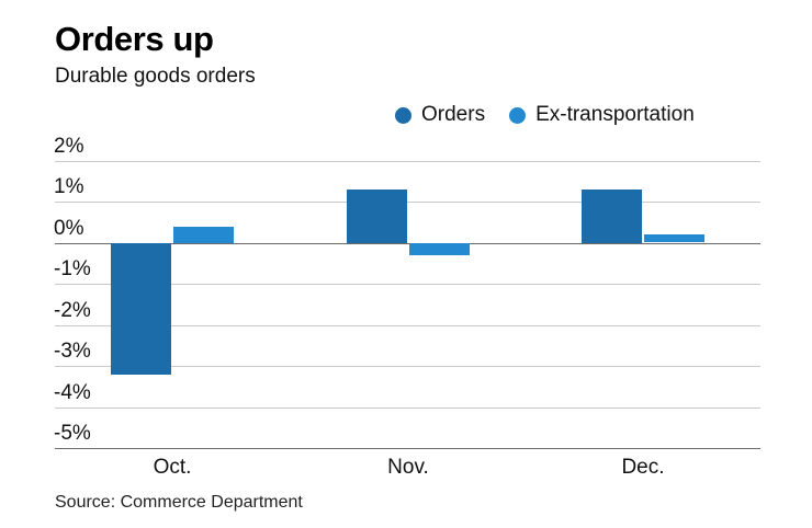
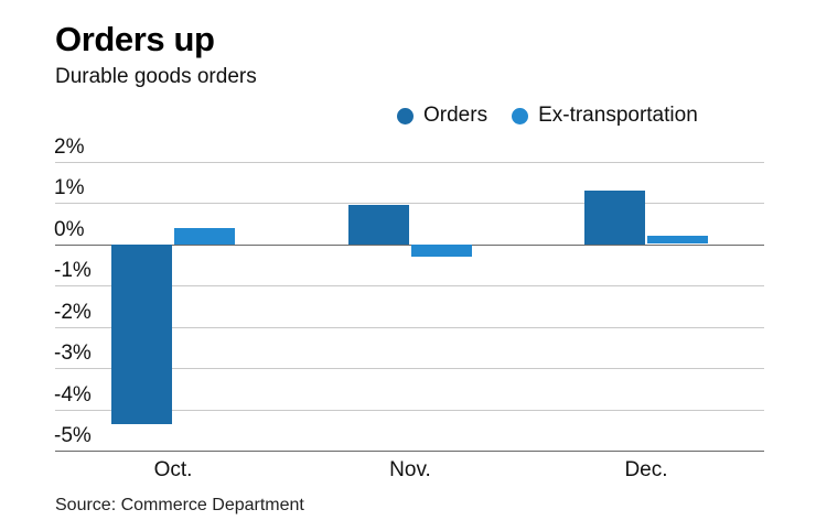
Orders/Oct.: -3.2% -> -4.3%
Orders/Nov.: 1.3% -> 0.9%
